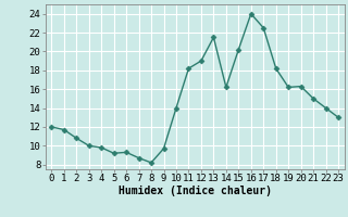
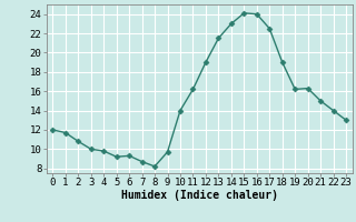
11: 18.2 -> 16.2
14: 16.2 -> 23.0
15: 20.2 -> 24.1
18: 18.2 -> 19.0
